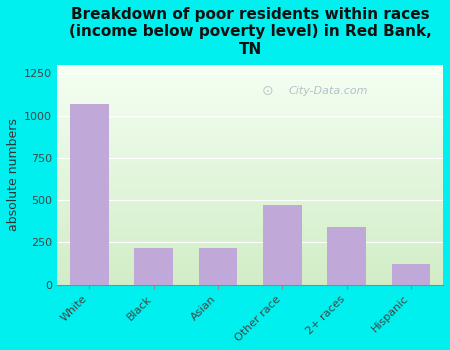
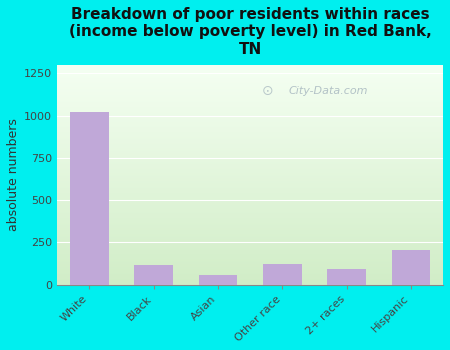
White: 1070 -> 1020
Black: 220 -> 120
Asian: 220 -> 60
Other race: 470 -> 120
2+ races: 340 -> 90
Hispanic: 120 -> 200
